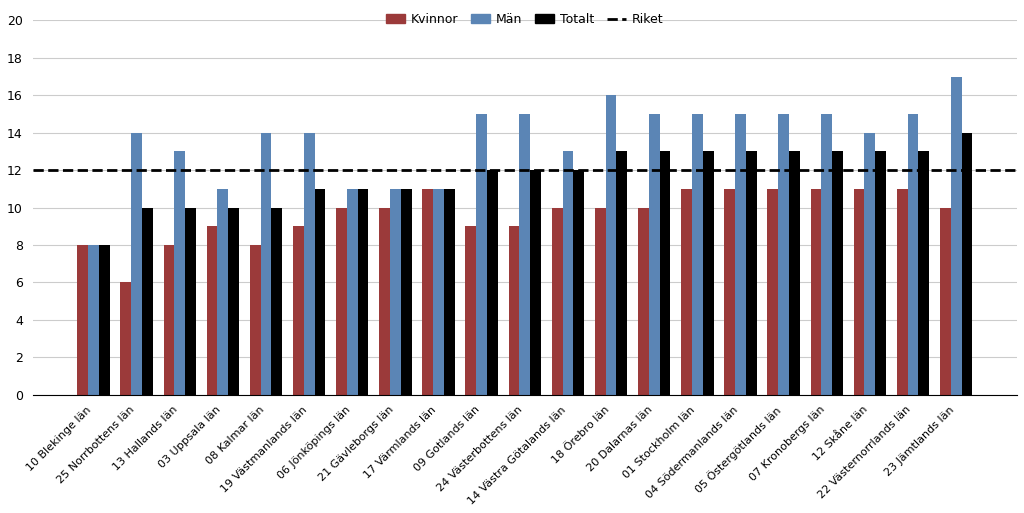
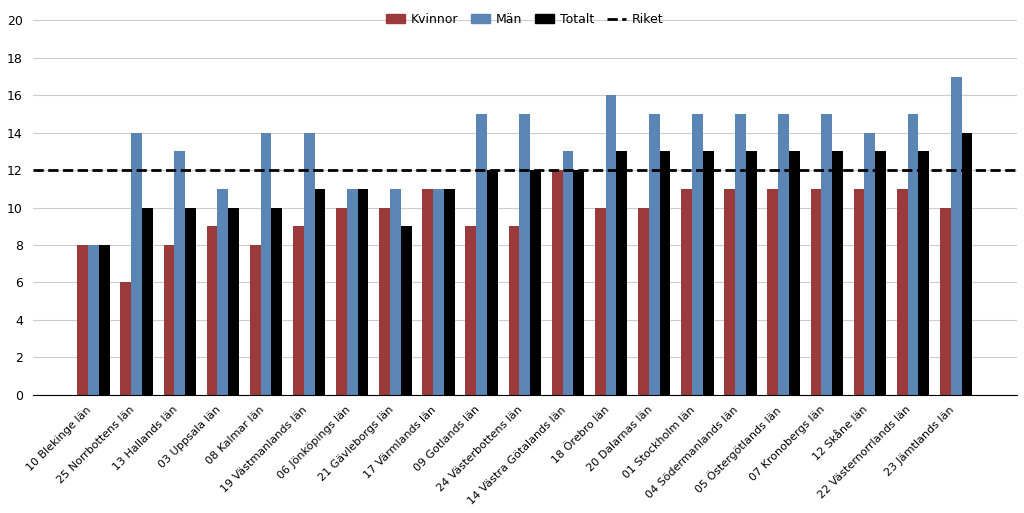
Totalt/21 Gävleborgs län: 11 -> 9
Kvinnor/14 Västra Götalands län: 10 -> 12
